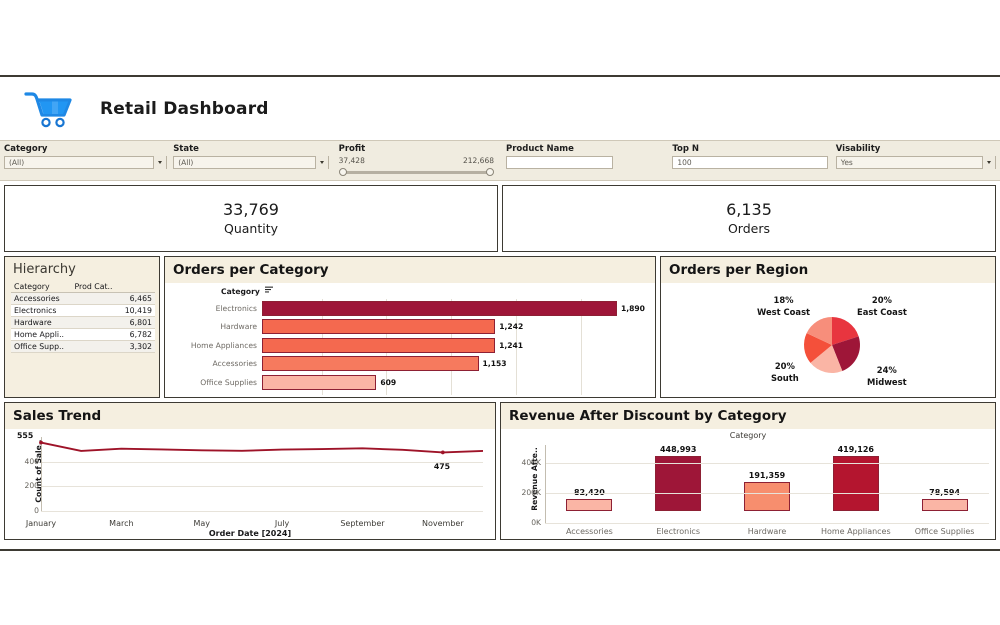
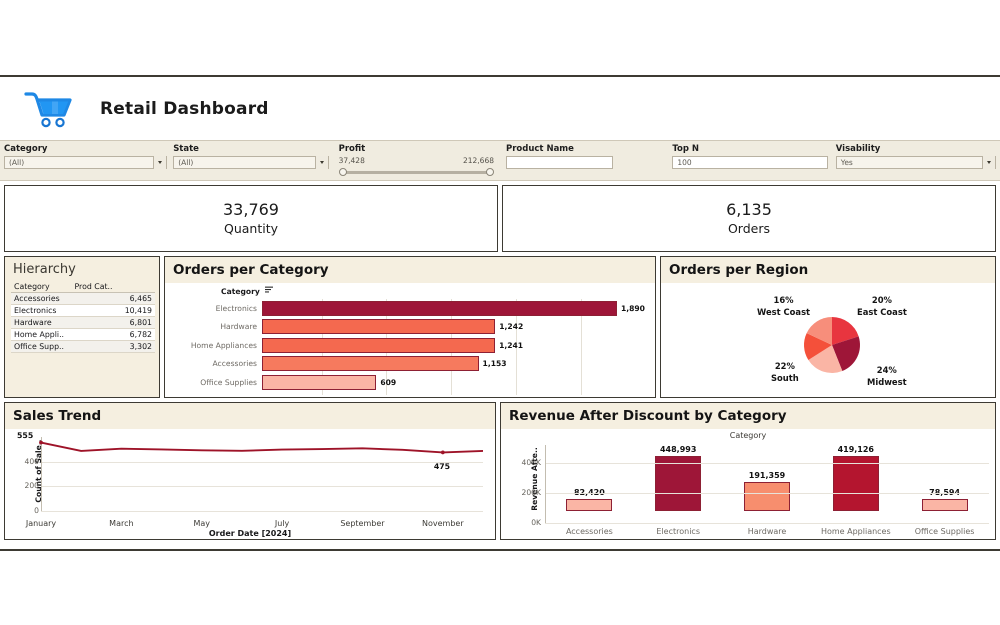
Orders per Region/South: 20% -> 22%
Orders per Region/West Coast: 18% -> 16%
